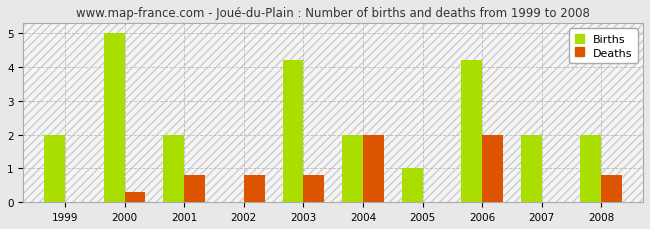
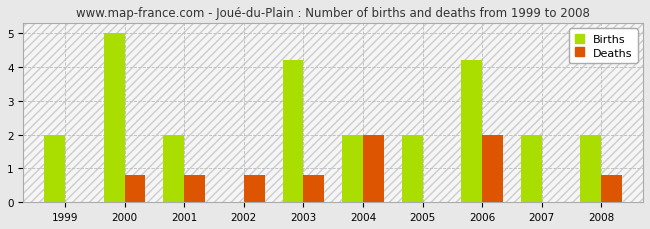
Deaths/2000: 0.3 -> 0.8
Births/2005: 1.0 -> 2.0
